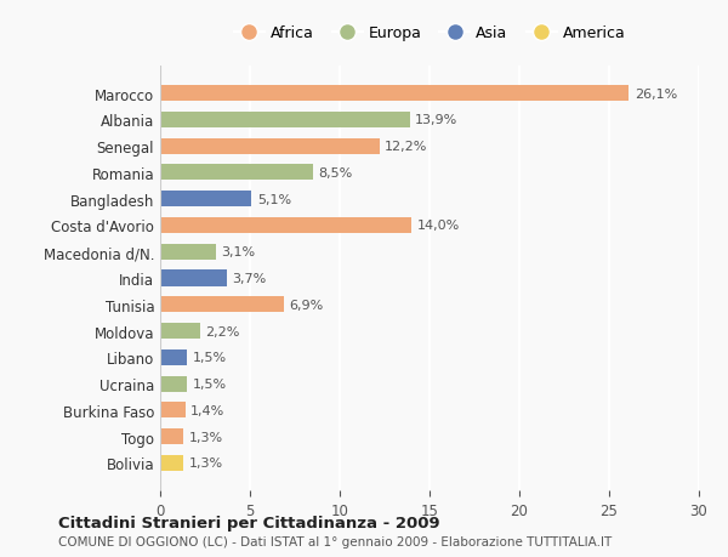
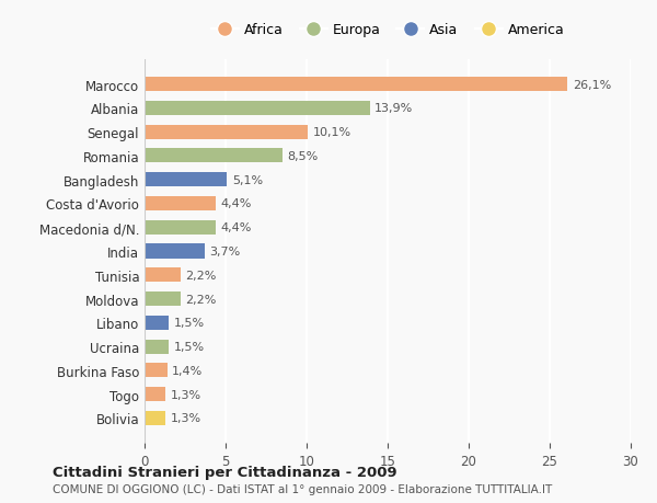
Senegal: 12,2% -> 10,1%
Costa d'Avorio: 14,0% -> 4,4%
Macedonia d/N.: 3,1% -> 4,4%
Tunisia: 6,9% -> 2,2%
